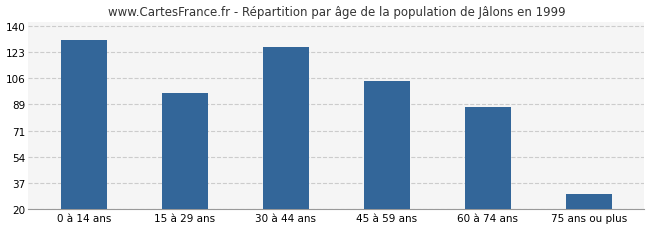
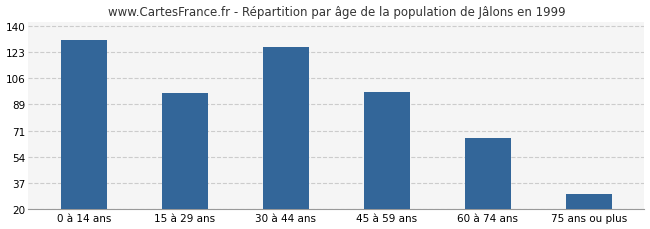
45 à 59 ans: 104 -> 97
60 à 74 ans: 87 -> 67
